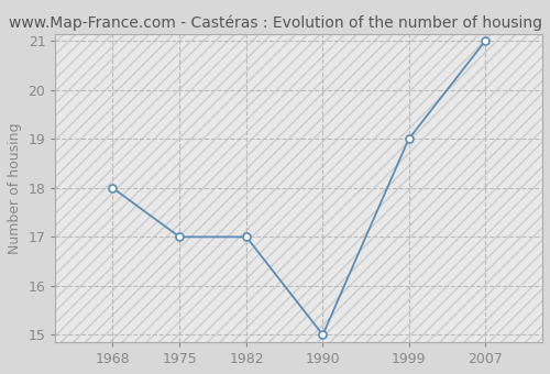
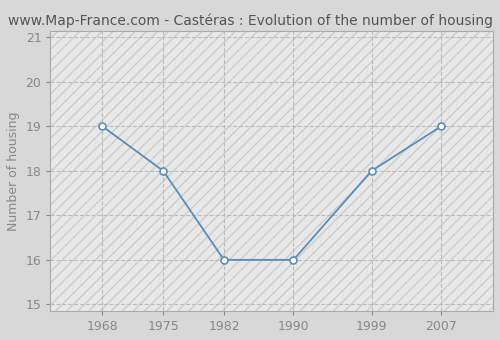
1968: 18 -> 19
1975: 17 -> 18
1982: 17 -> 16
1990: 15 -> 16
1999: 19 -> 18
2007: 21 -> 19
